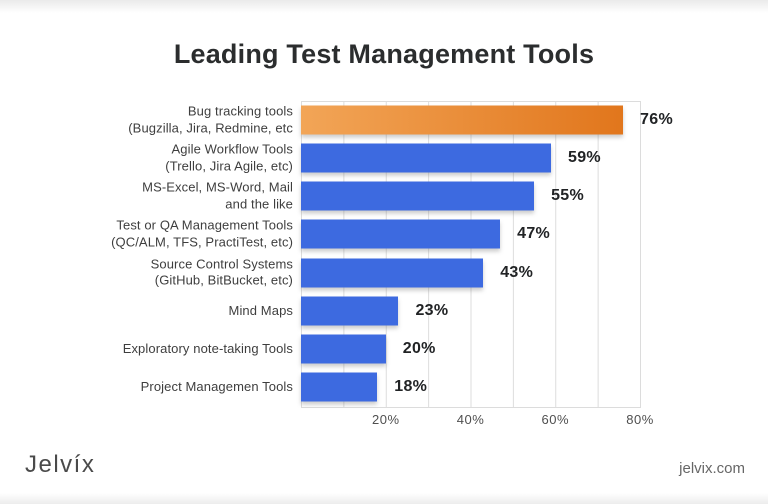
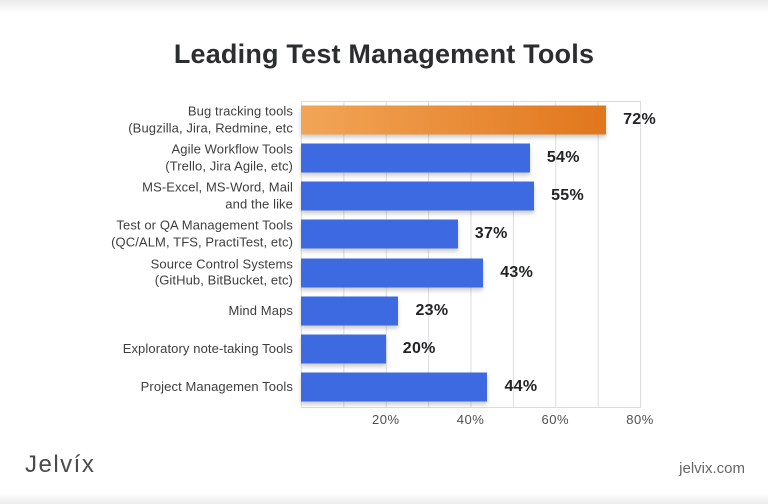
Bug tracking tools (Bugzilla, Jira, Redmine, etc: 76% -> 72%
Agile Workflow Tools (Trello, Jira Agile, etc): 59% -> 54%
Test or QA Management Tools (QC/ALM, TFS, PractiTest, etc): 47% -> 37%
Project Managemen Tools: 18% -> 44%
